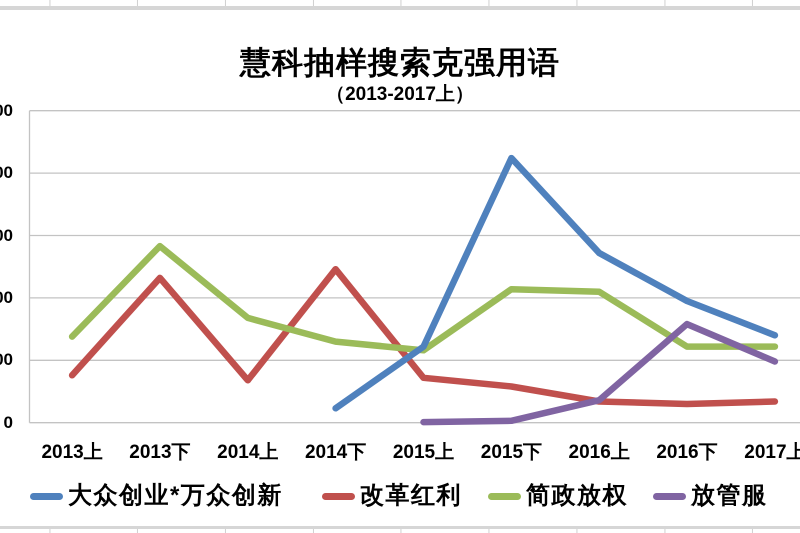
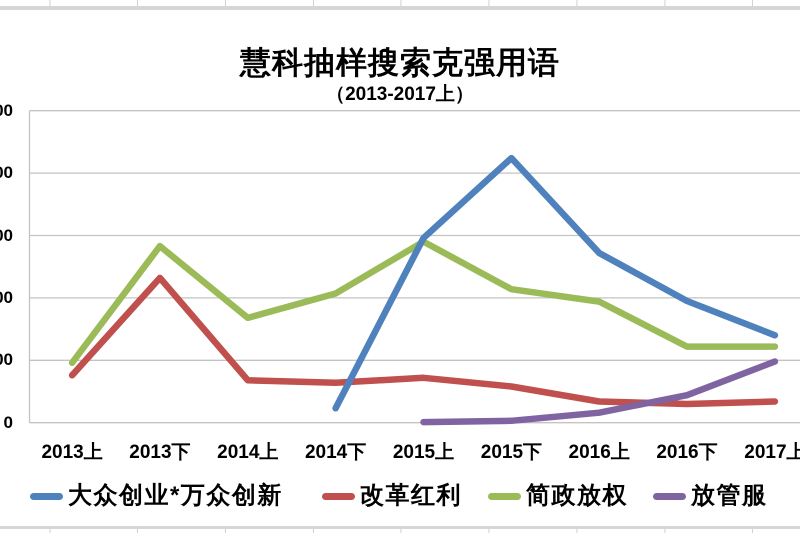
简政放权/2013上: 690 -> 480
改革红利/2014下: 1230 -> 320
简政放权/2014下: 650 -> 1040
大众创业*万众创新/2015上: 610 -> 1480
简政放权/2015上: 580 -> 1450
简政放权/2016上: 1050 -> 970
放管服/2016上: 180 -> 80
放管服/2016下: 790 -> 220
